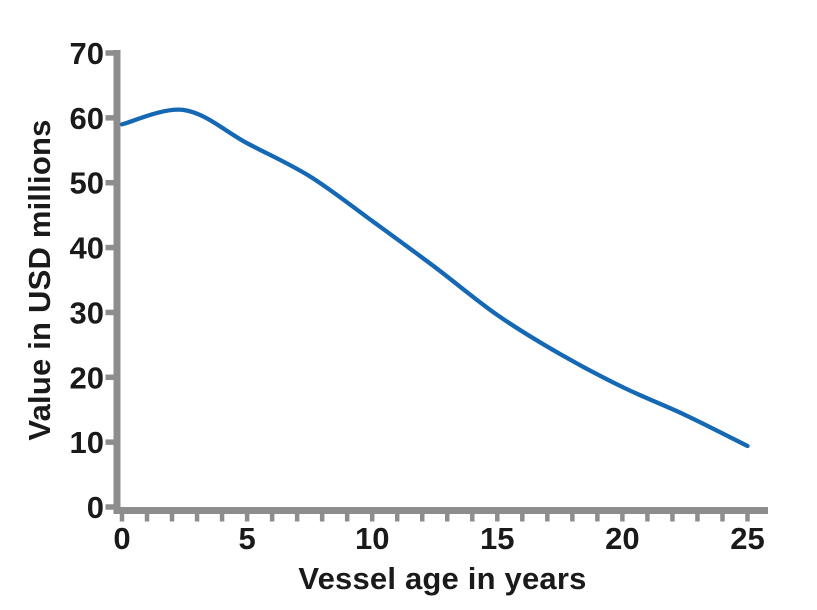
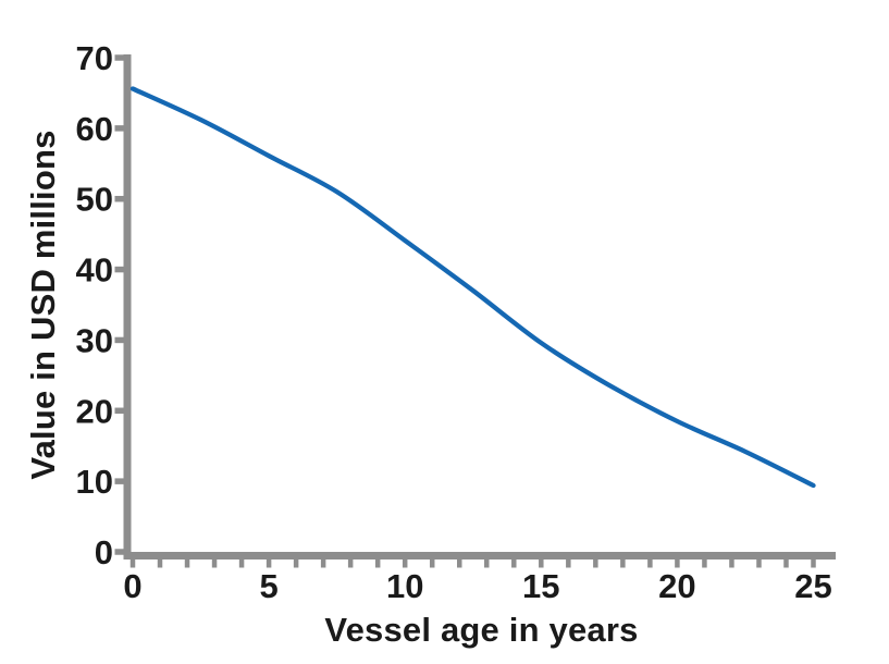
0: 59 -> 66
